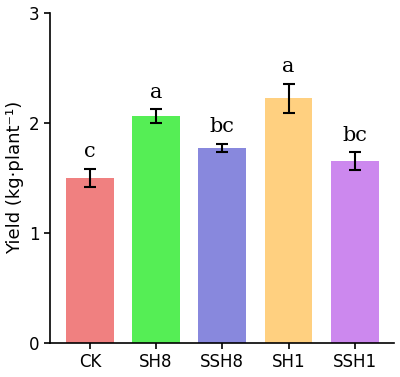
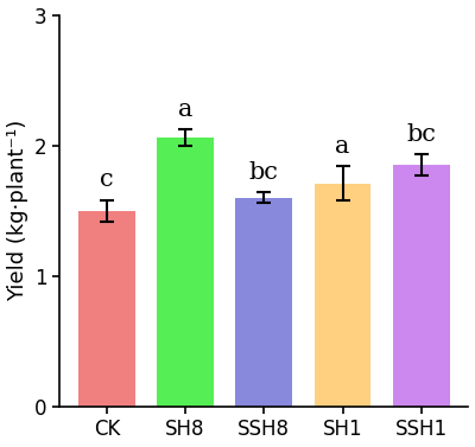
SSH8: 1.77 -> 1.60
SH1: 2.22 -> 1.71
SSH1: 1.65 -> 1.85
